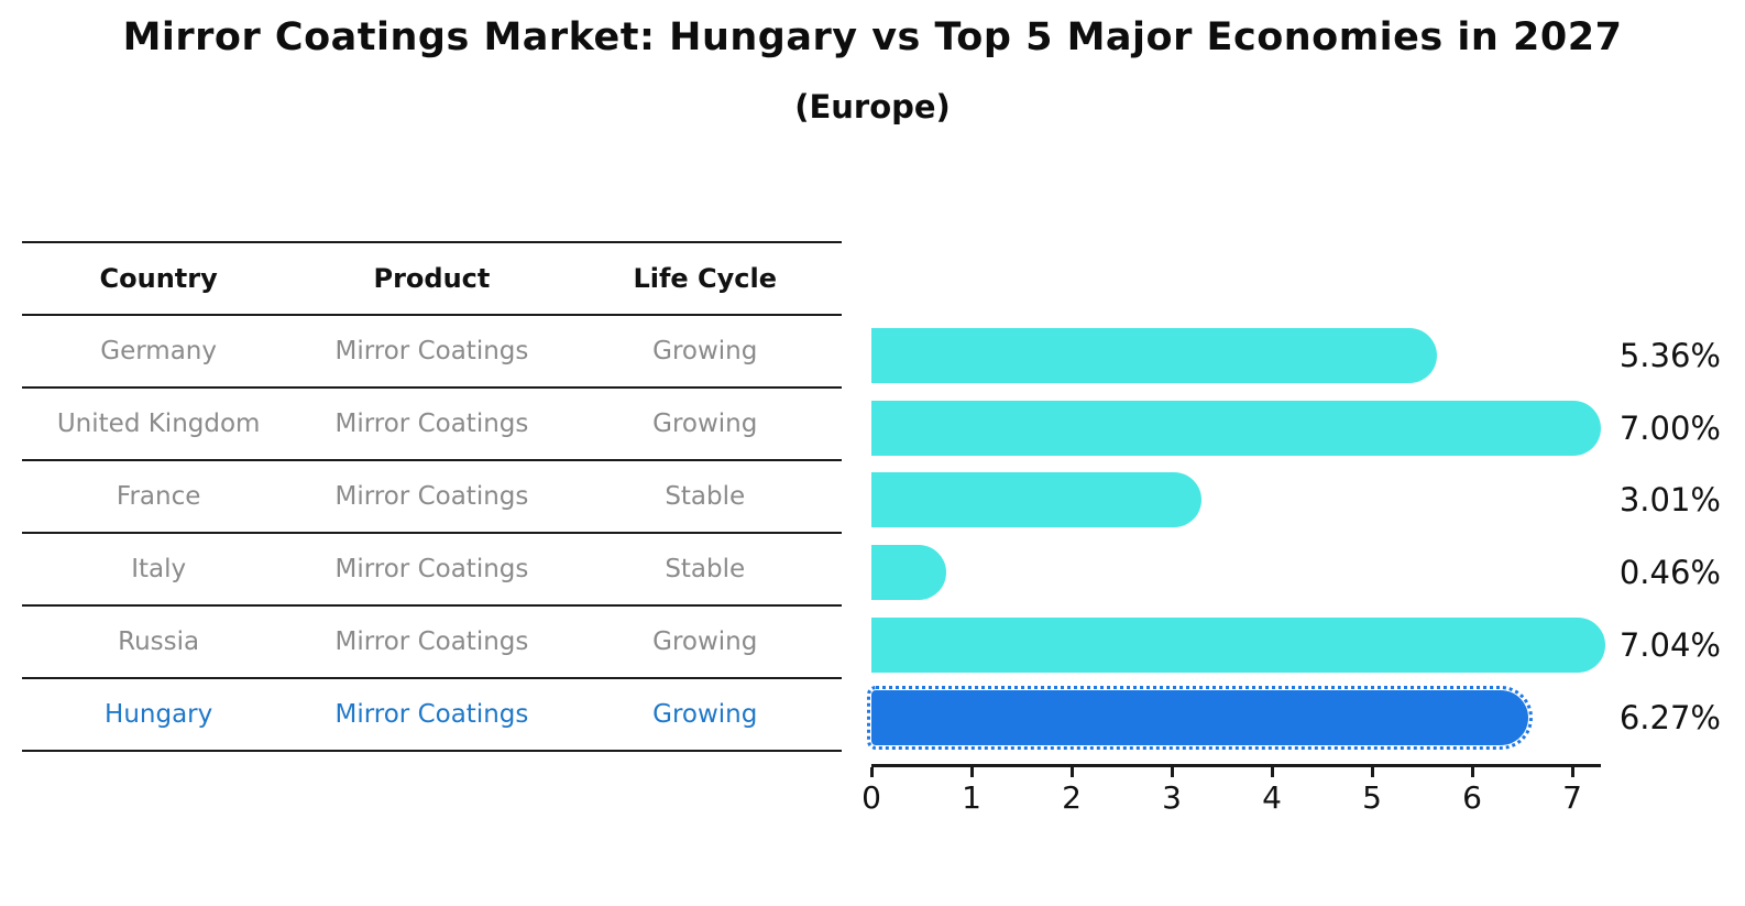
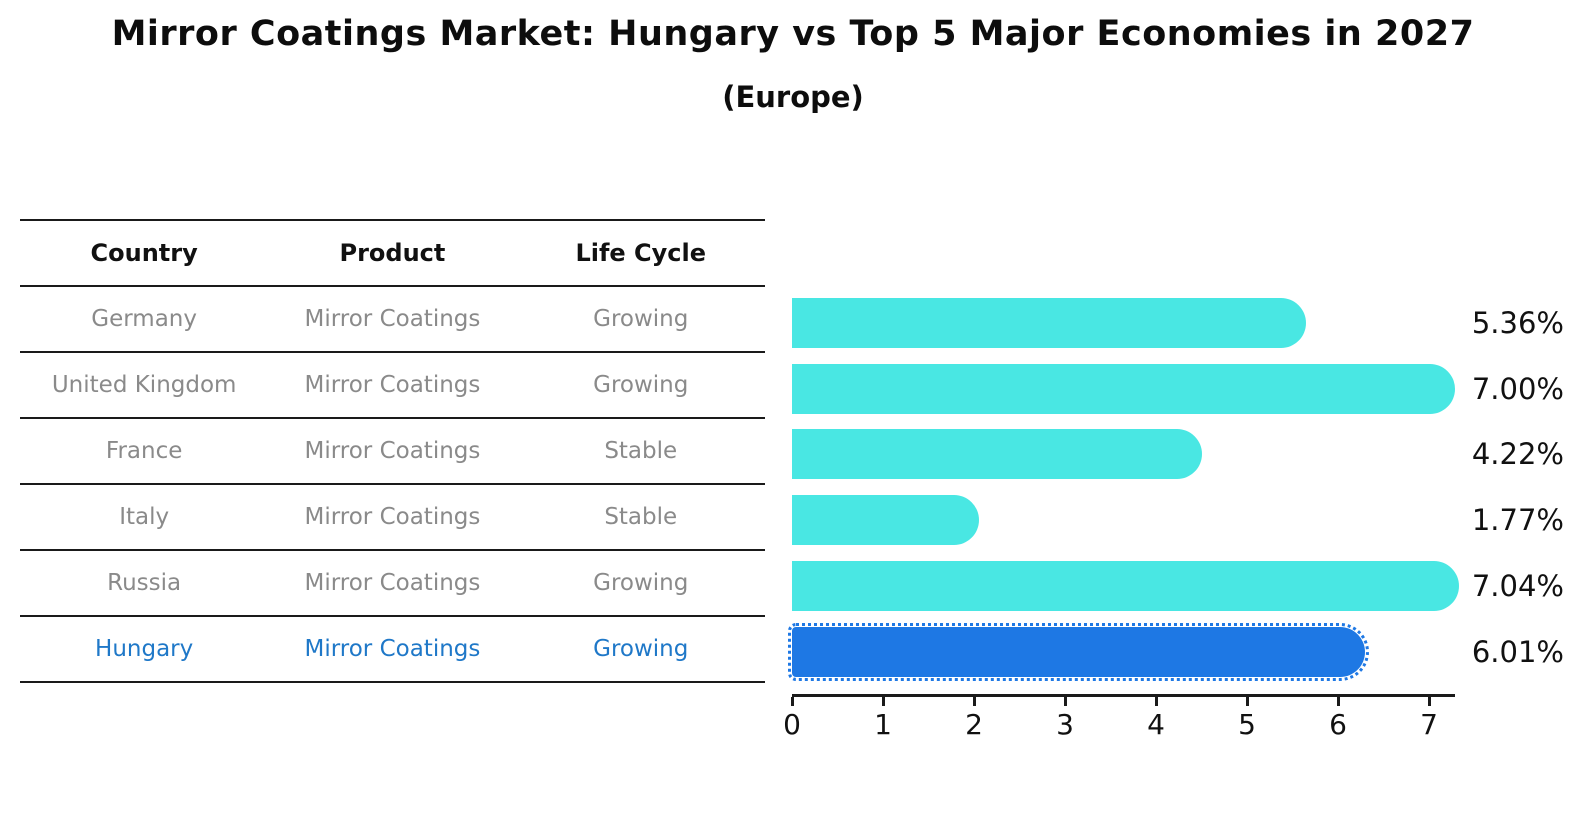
France: 3.01% -> 4.22%
Italy: 0.46% -> 1.77%
Hungary: 6.27% -> 6.01%
